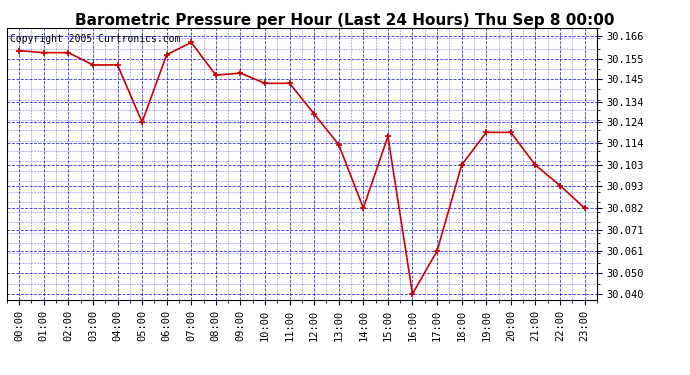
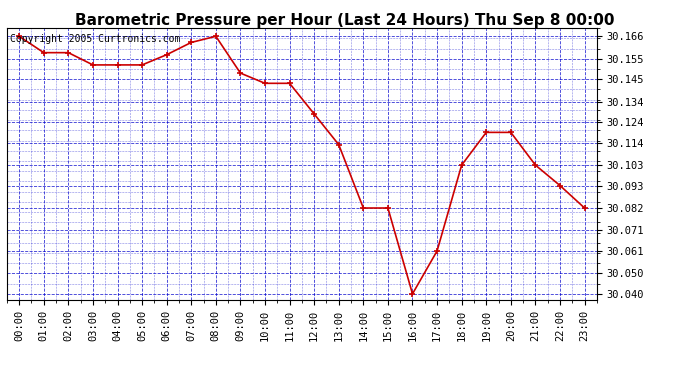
00:00: 30.159 -> 30.166
05:00: 30.124 -> 30.152
08:00: 30.147 -> 30.166
15:00: 30.117 -> 30.082
